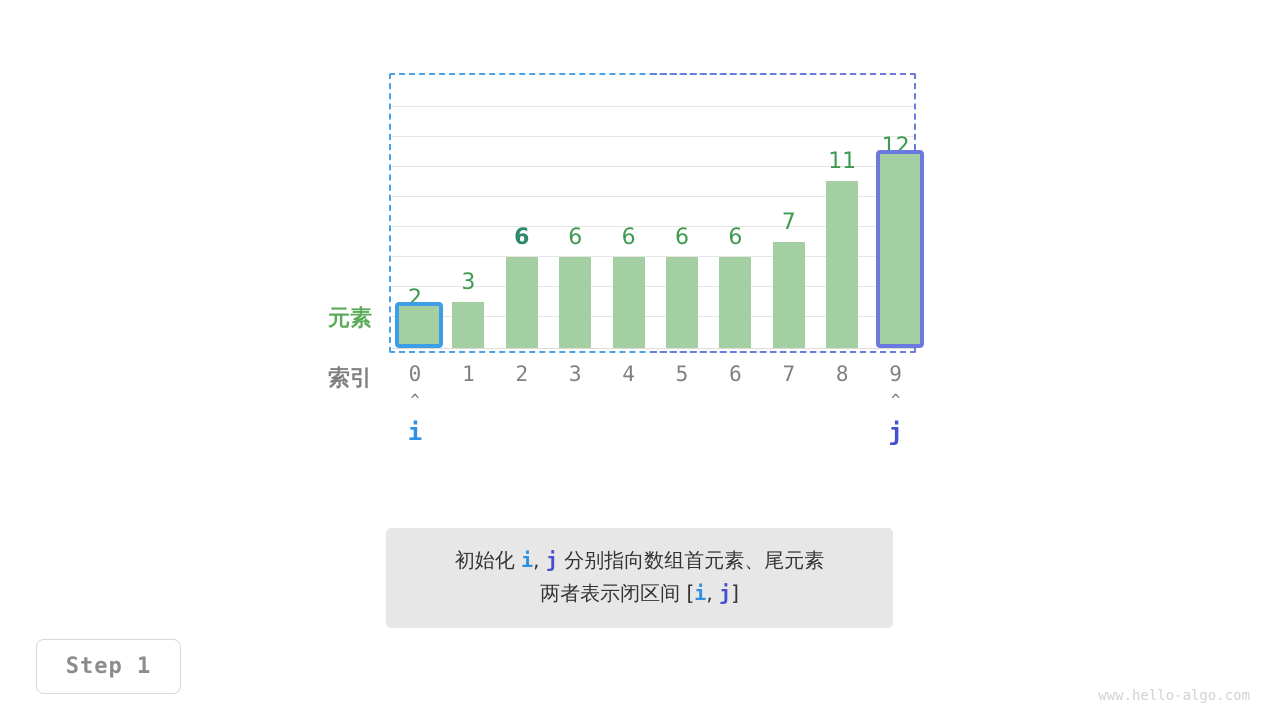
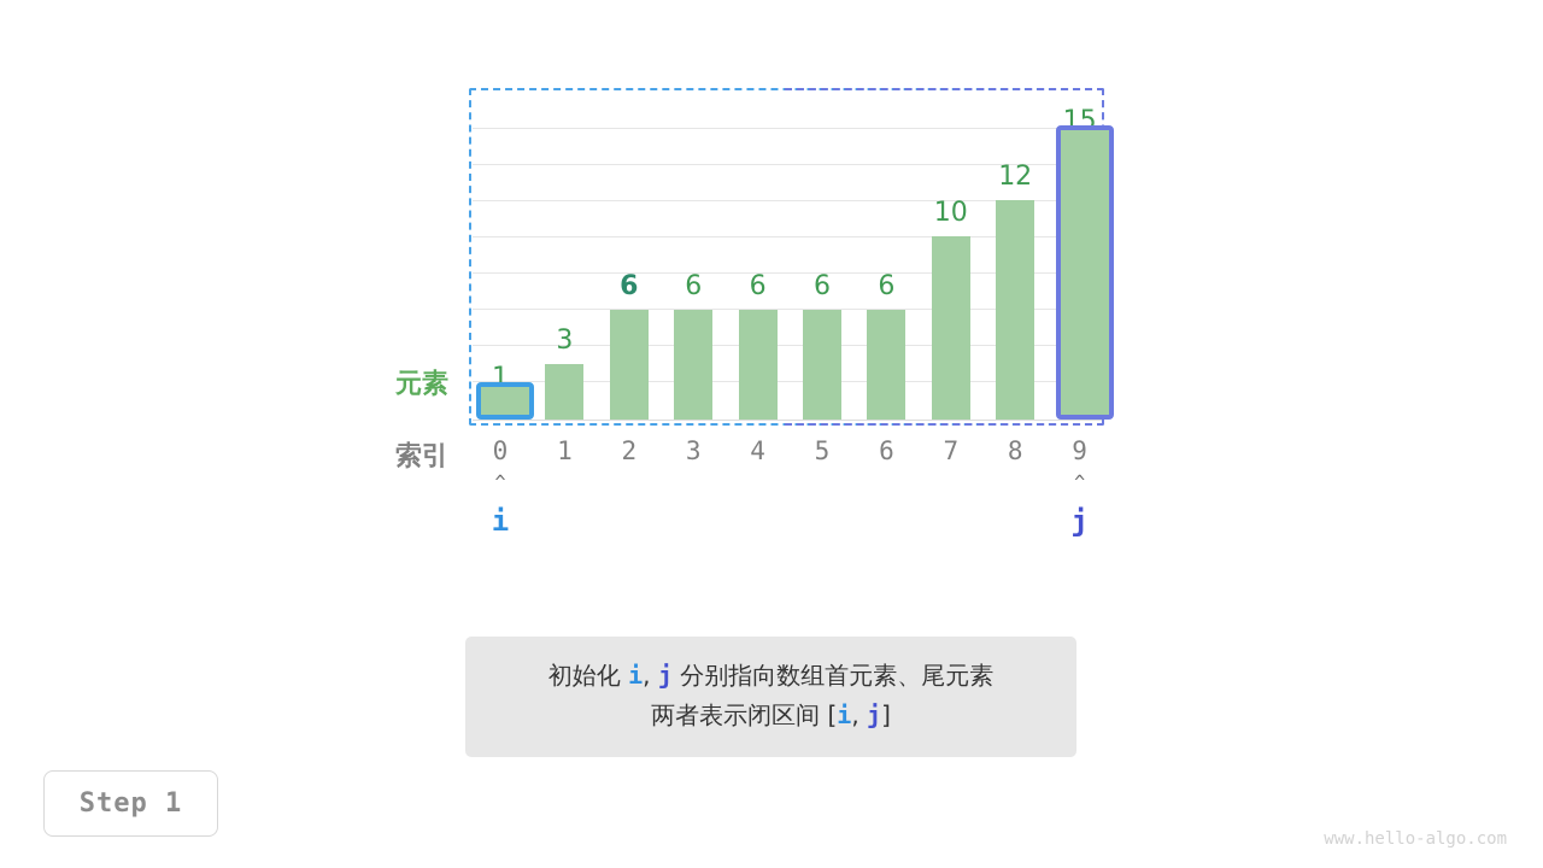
0: 2 -> 1
7: 7 -> 10
8: 11 -> 12
9: 12 -> 15
